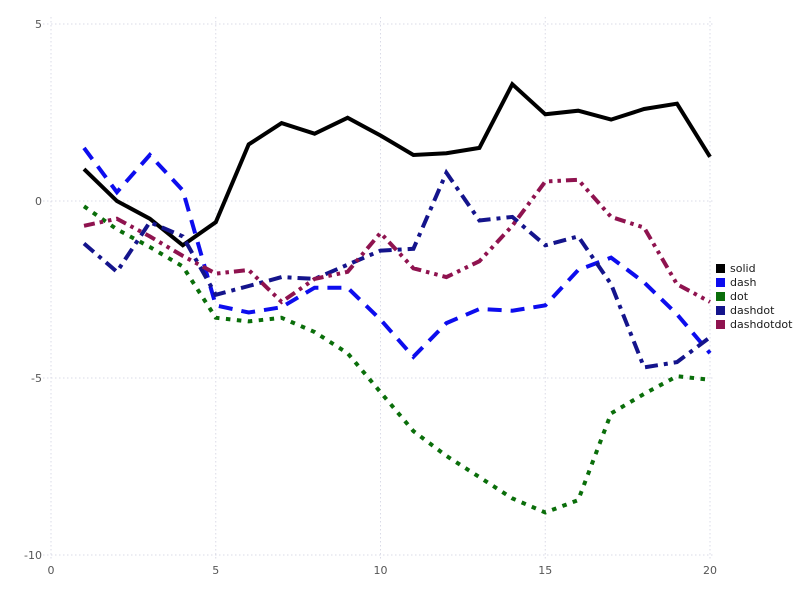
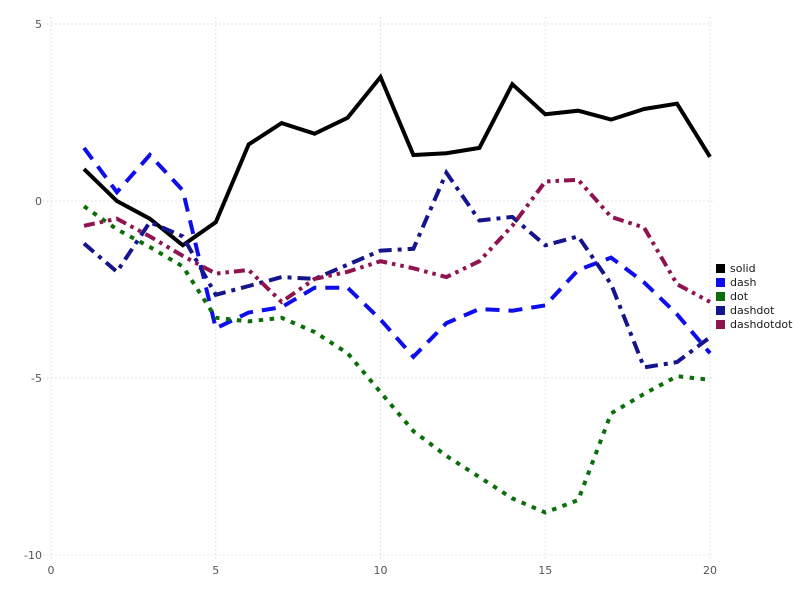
dash/5: -3.0 -> -3.6
solid/10: 1.9 -> 3.5
dashdotdot/10: -0.9 -> -1.7
